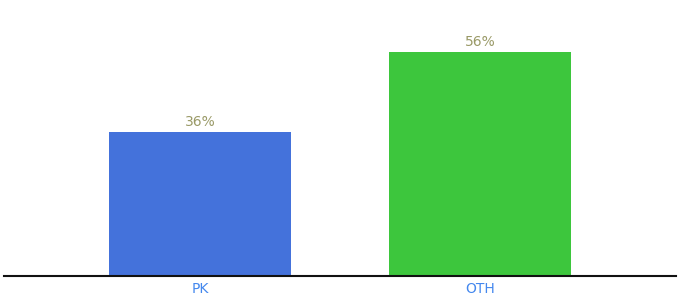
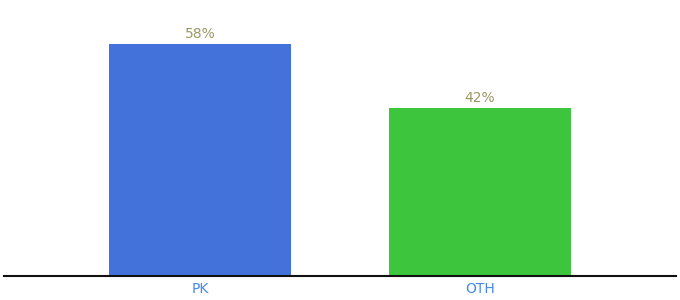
PK: 36% -> 58%
OTH: 56% -> 42%
